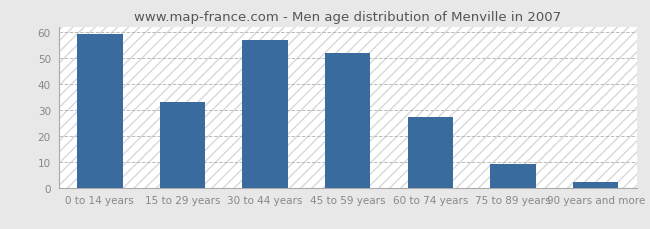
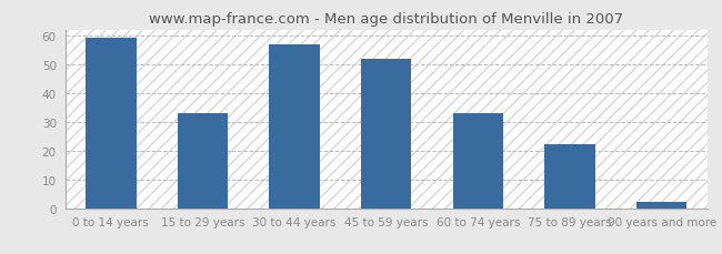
60 to 74 years: 27 -> 33
75 to 89 years: 9 -> 22
